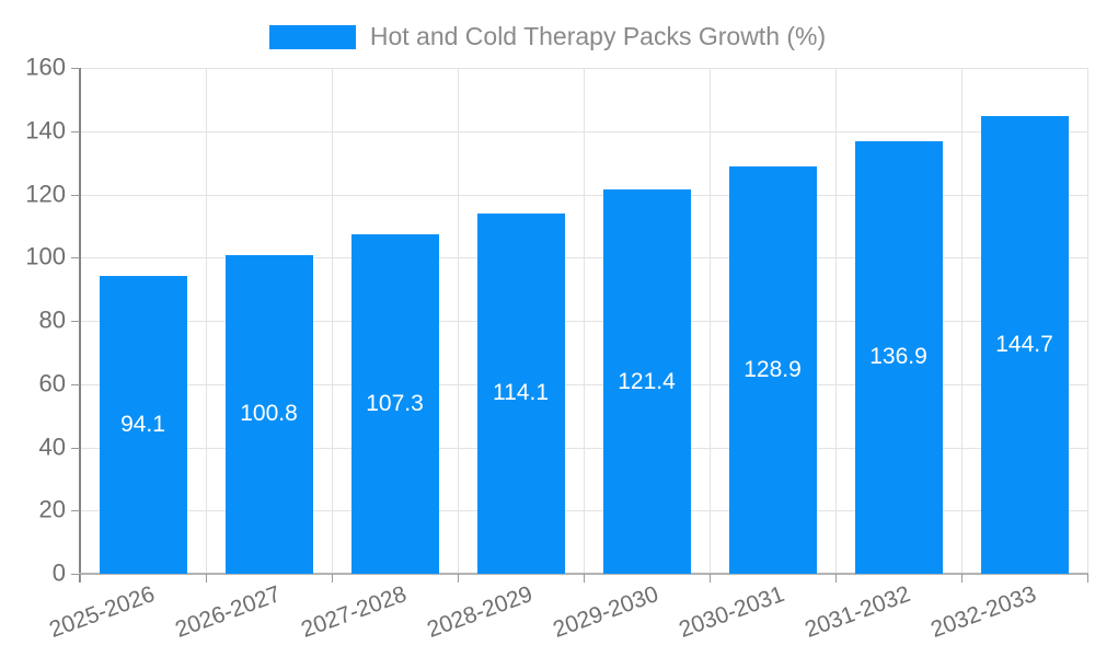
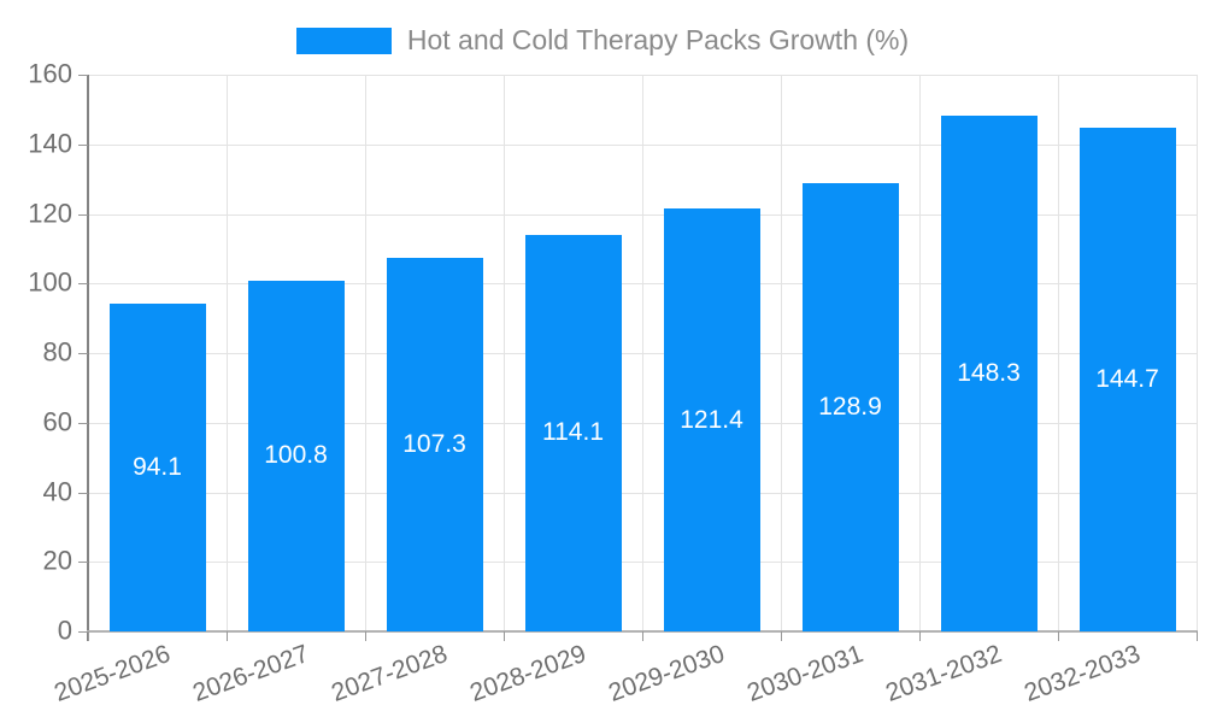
2031-2032: 136.9 -> 148.3
